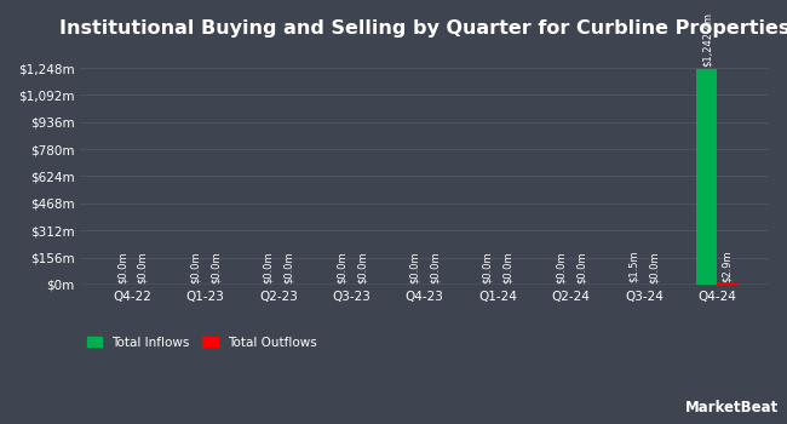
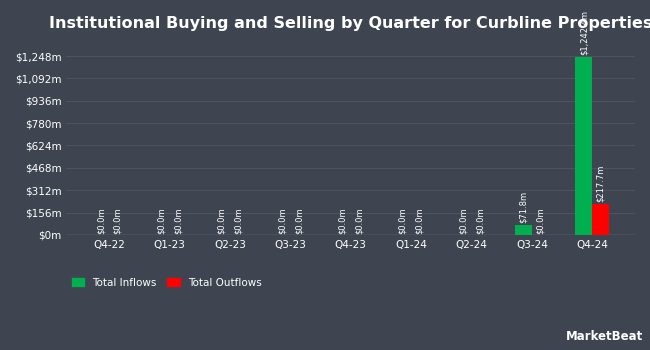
Total Inflows/Q3-24: $1.5m -> $71.8m
Total Outflows/Q4-24: $2.9m -> $217.7m
